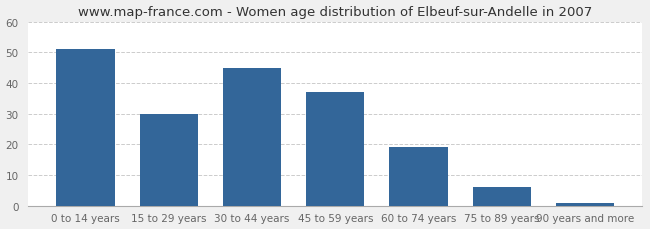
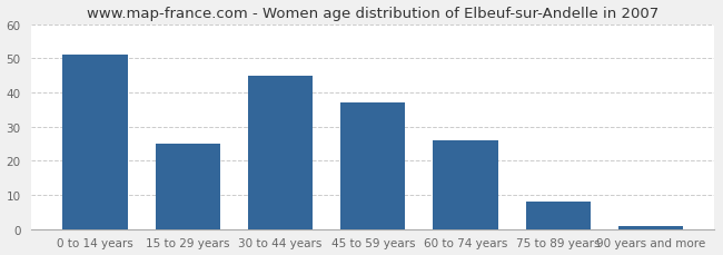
15 to 29 years: 30 -> 25
60 to 74 years: 19 -> 26
75 to 89 years: 6 -> 8
